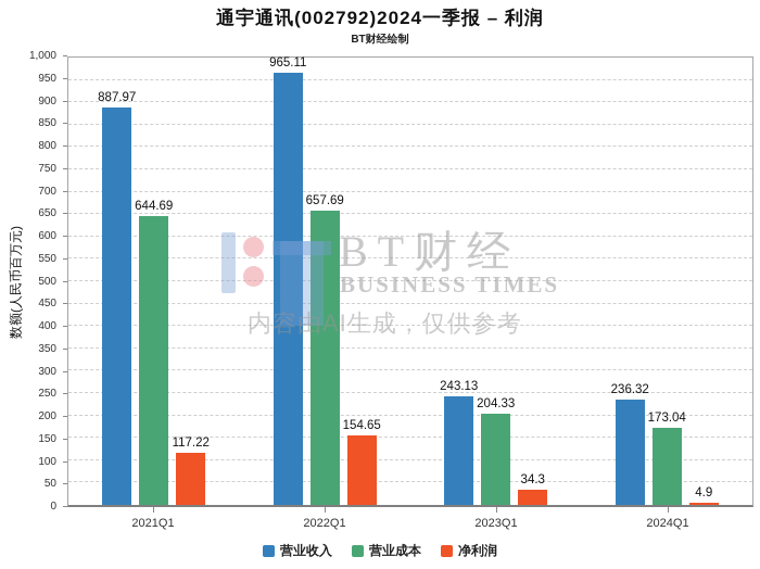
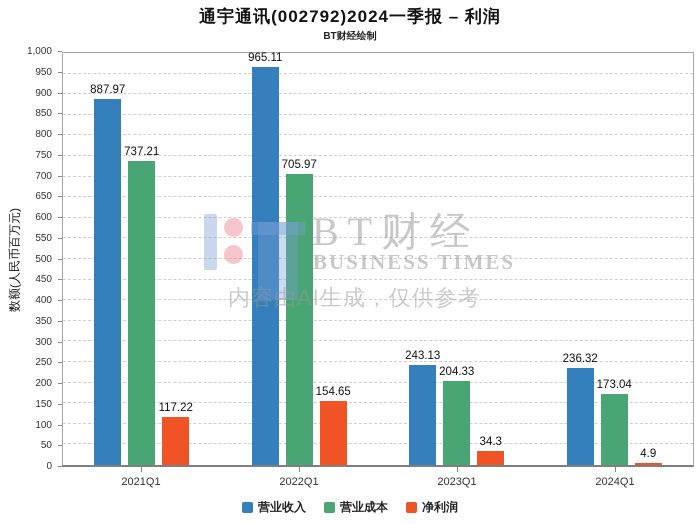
营业成本/2021Q1: 644.69 -> 737.21
营业成本/2022Q1: 657.69 -> 705.97
